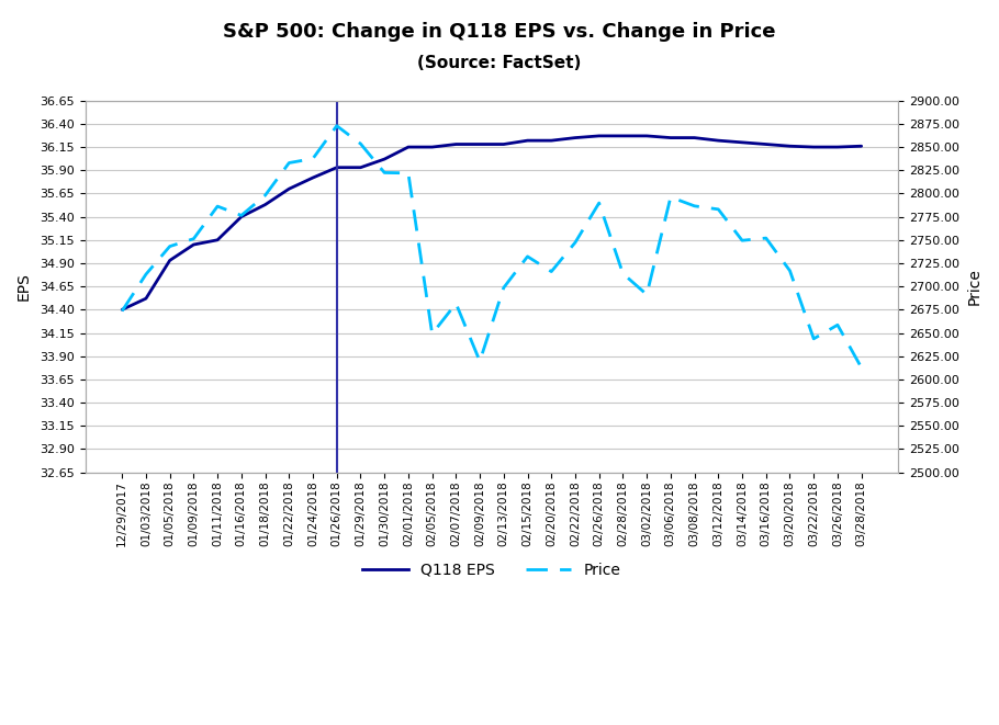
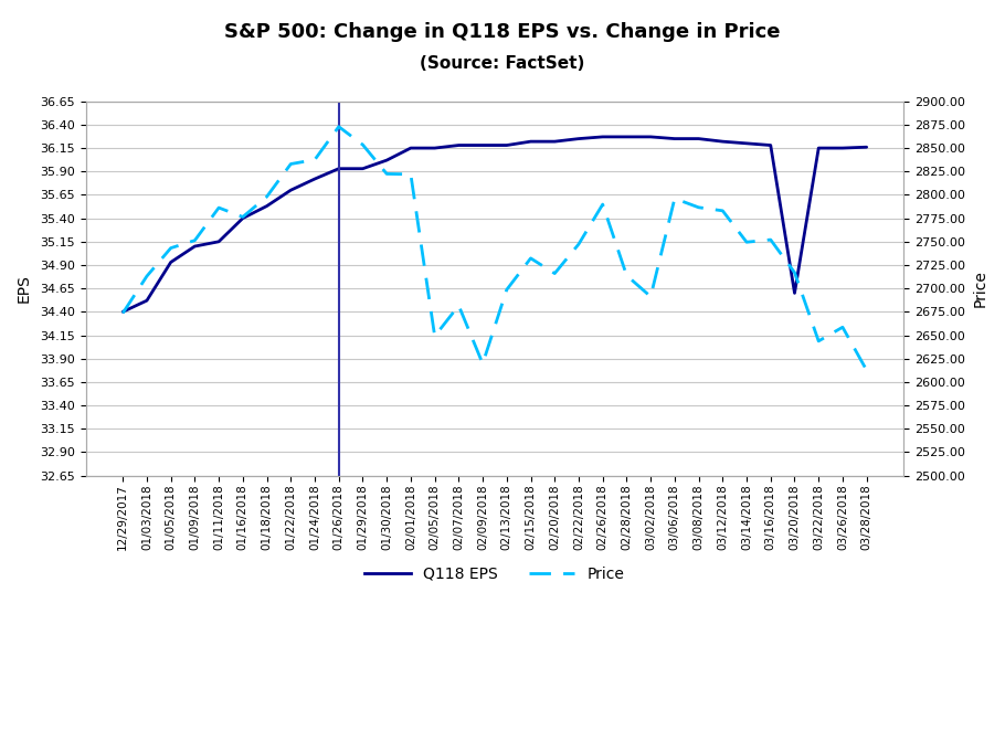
Q118 EPS/03/20/2018: 36.16 -> 34.60
